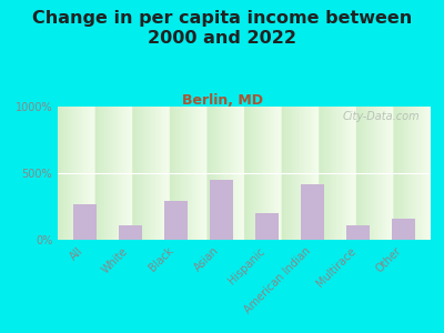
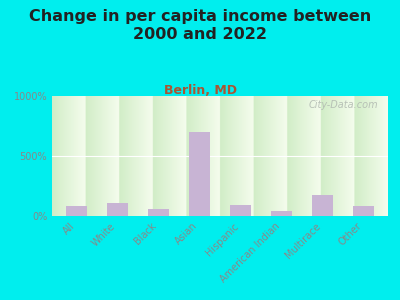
All: 270% -> 80%
Black: 290% -> 60%
Asian: 450% -> 700%
Hispanic: 200% -> 90%
American Indian: 420% -> 40%
Multirace: 110% -> 180%
Other: 160% -> 80%
